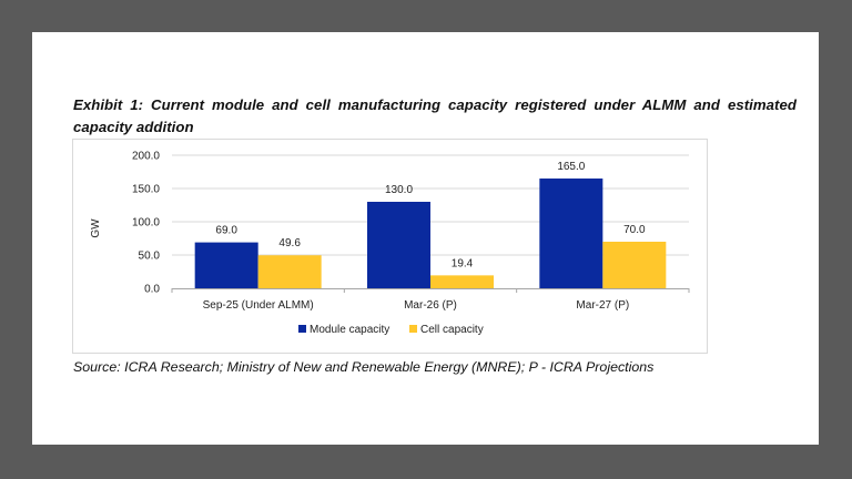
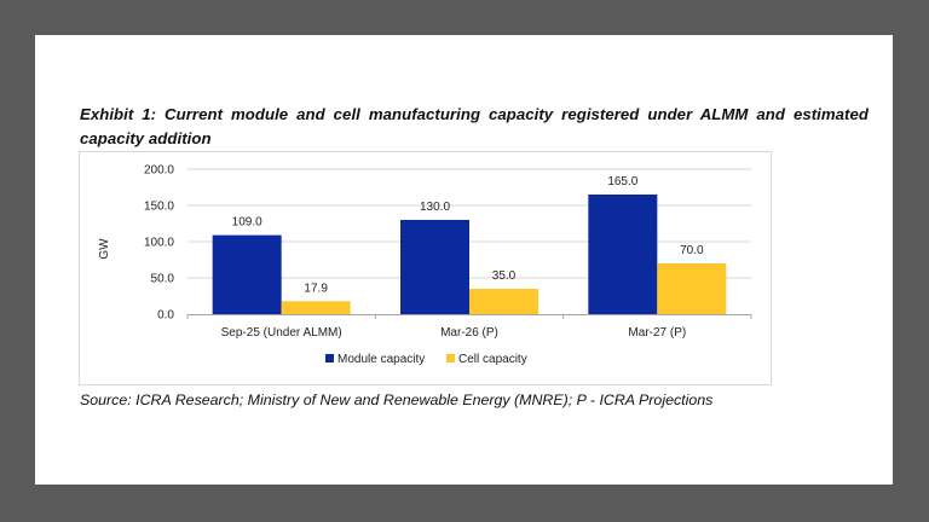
Module capacity/Sep-25 (Under ALMM): 69.0 -> 109.0
Cell capacity/Sep-25 (Under ALMM): 49.6 -> 17.9
Cell capacity/Mar-26 (P): 19.4 -> 35.0
